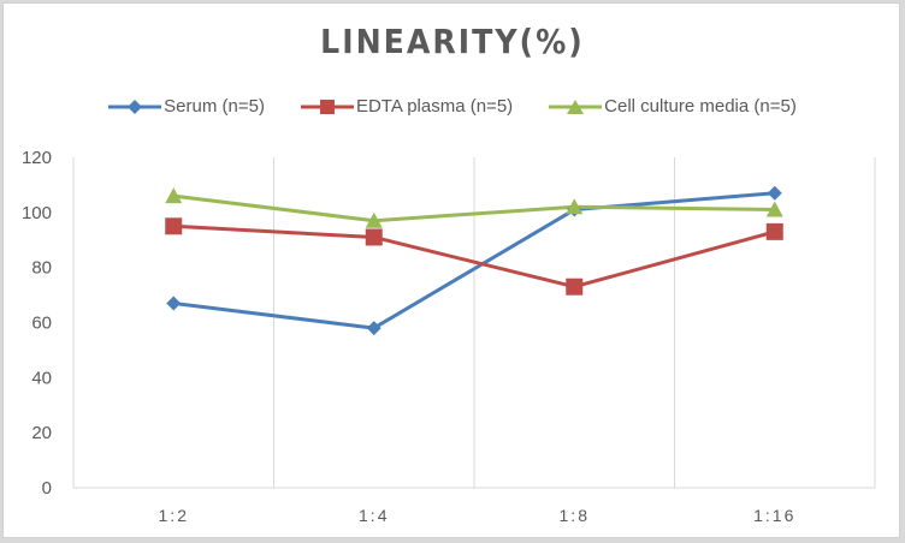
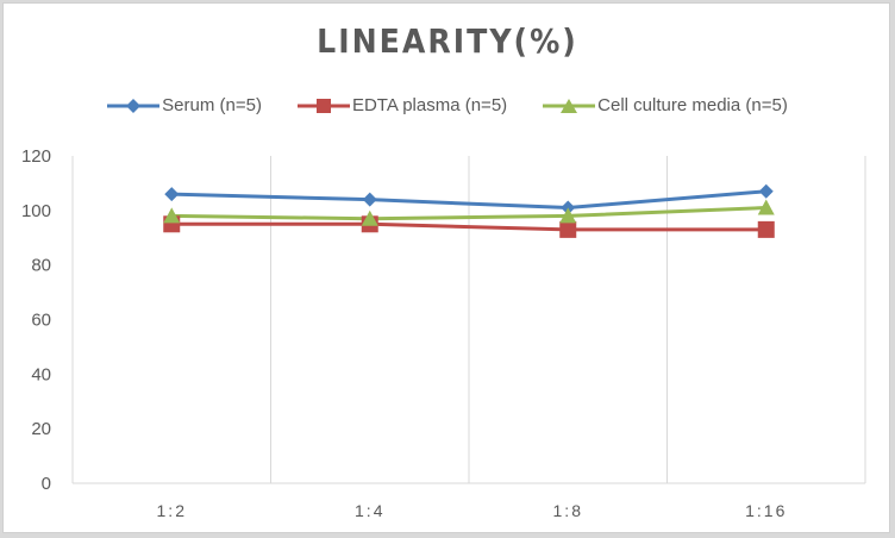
Serum (n=5)/1:2: 67 -> 106
Cell culture media (n=5)/1:2: 106 -> 98
Serum (n=5)/1:4: 58 -> 104
EDTA plasma (n=5)/1:4: 91 -> 95
EDTA plasma (n=5)/1:8: 73 -> 93
Cell culture media (n=5)/1:8: 102 -> 98
